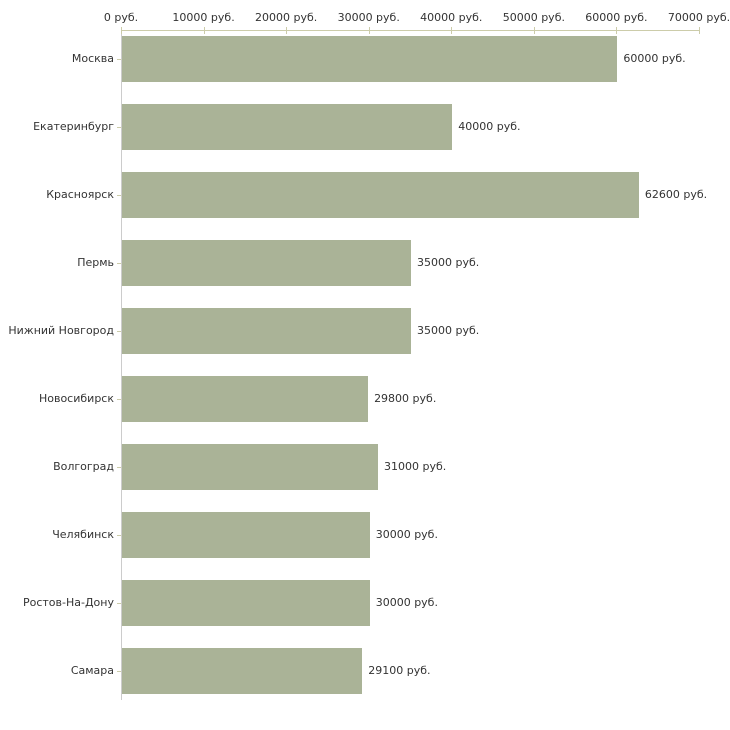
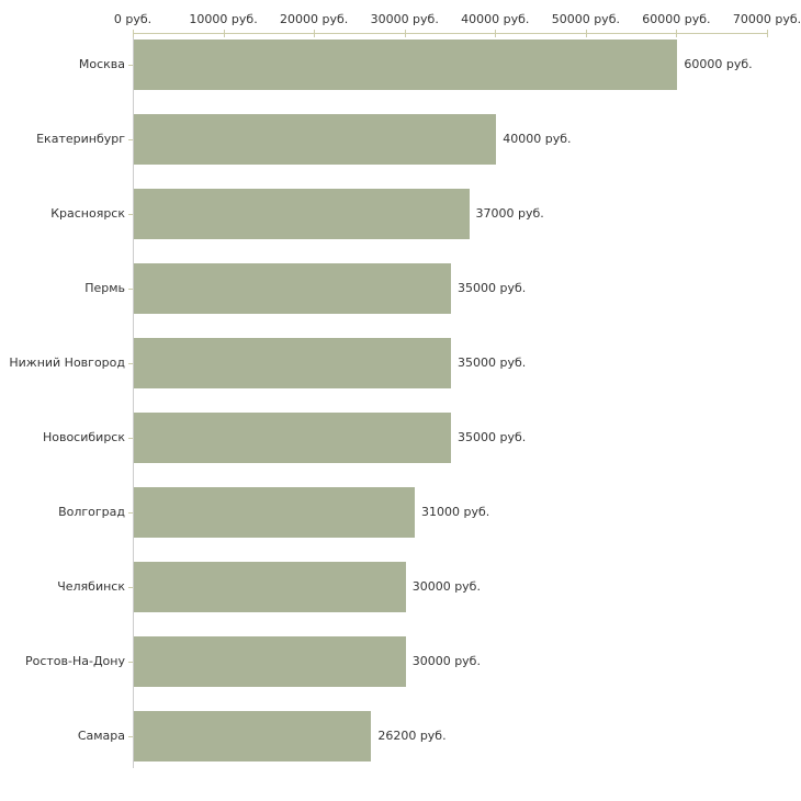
Красноярск: 62600 -> 37000
Новосибирск: 29800 -> 35000
Самара: 29100 -> 26200
